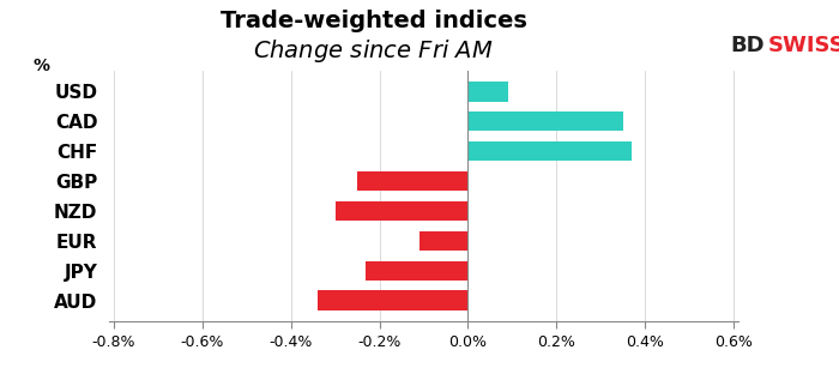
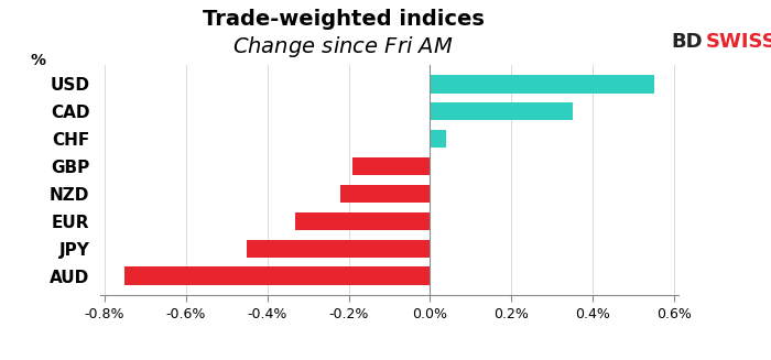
USD: 0.09% -> 0.55%
CHF: 0.37% -> 0.04%
GBP: -0.25% -> -0.19%
NZD: -0.30% -> -0.22%
EUR: -0.11% -> -0.33%
JPY: -0.23% -> -0.45%
AUD: -0.34% -> -0.75%
